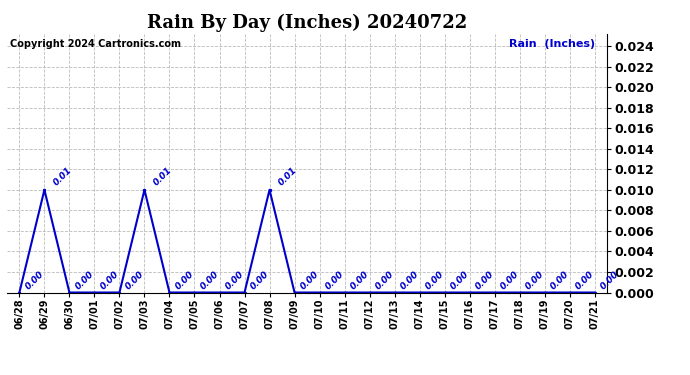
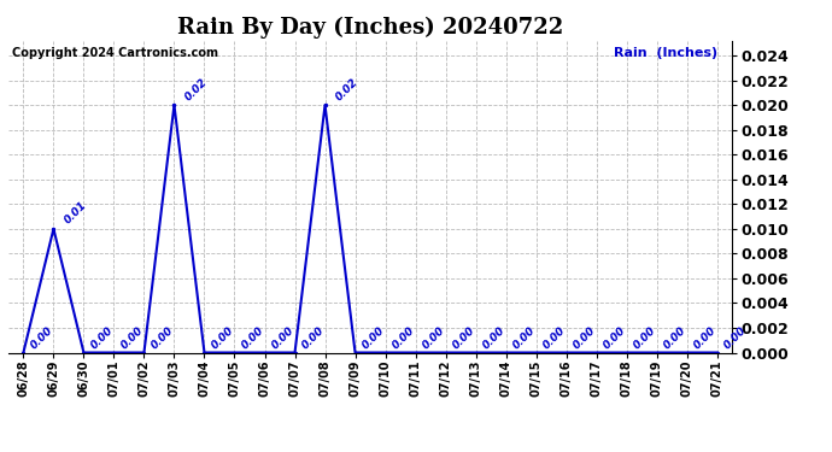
07/03: 0.01 -> 0.02
07/08: 0.01 -> 0.02
